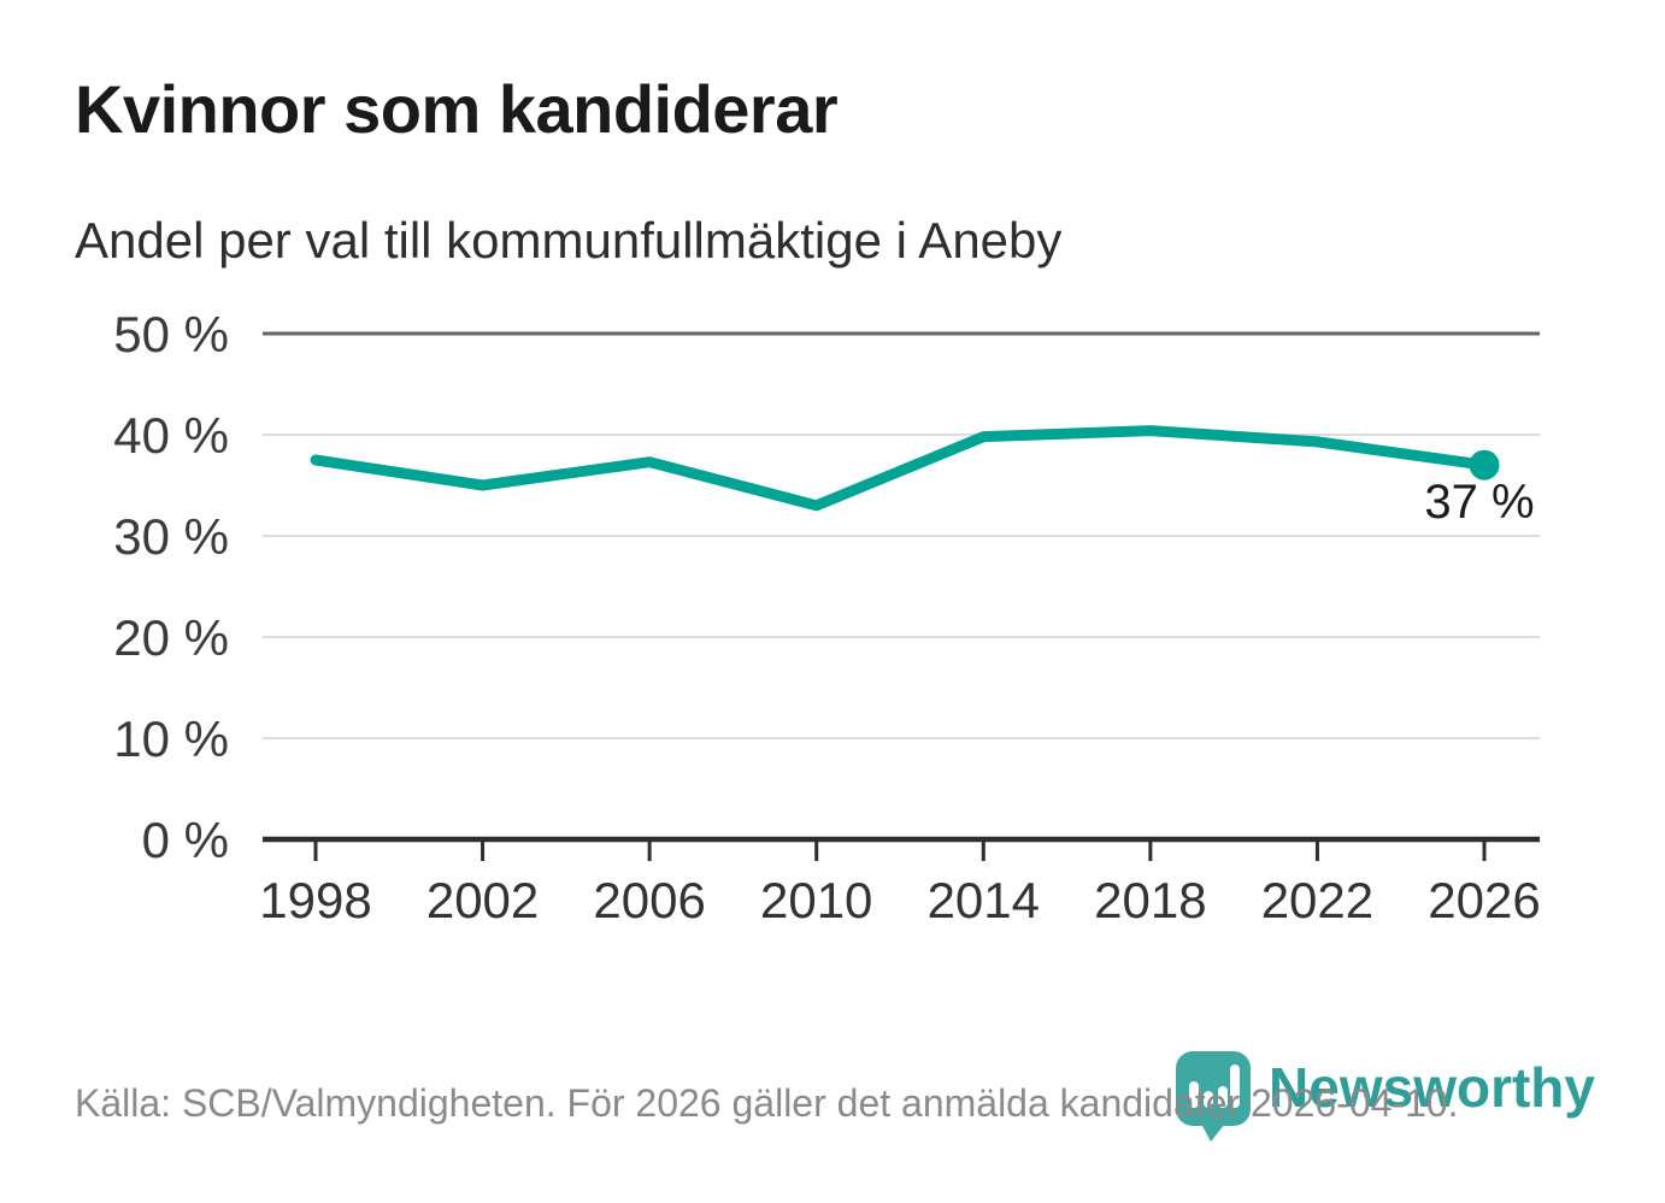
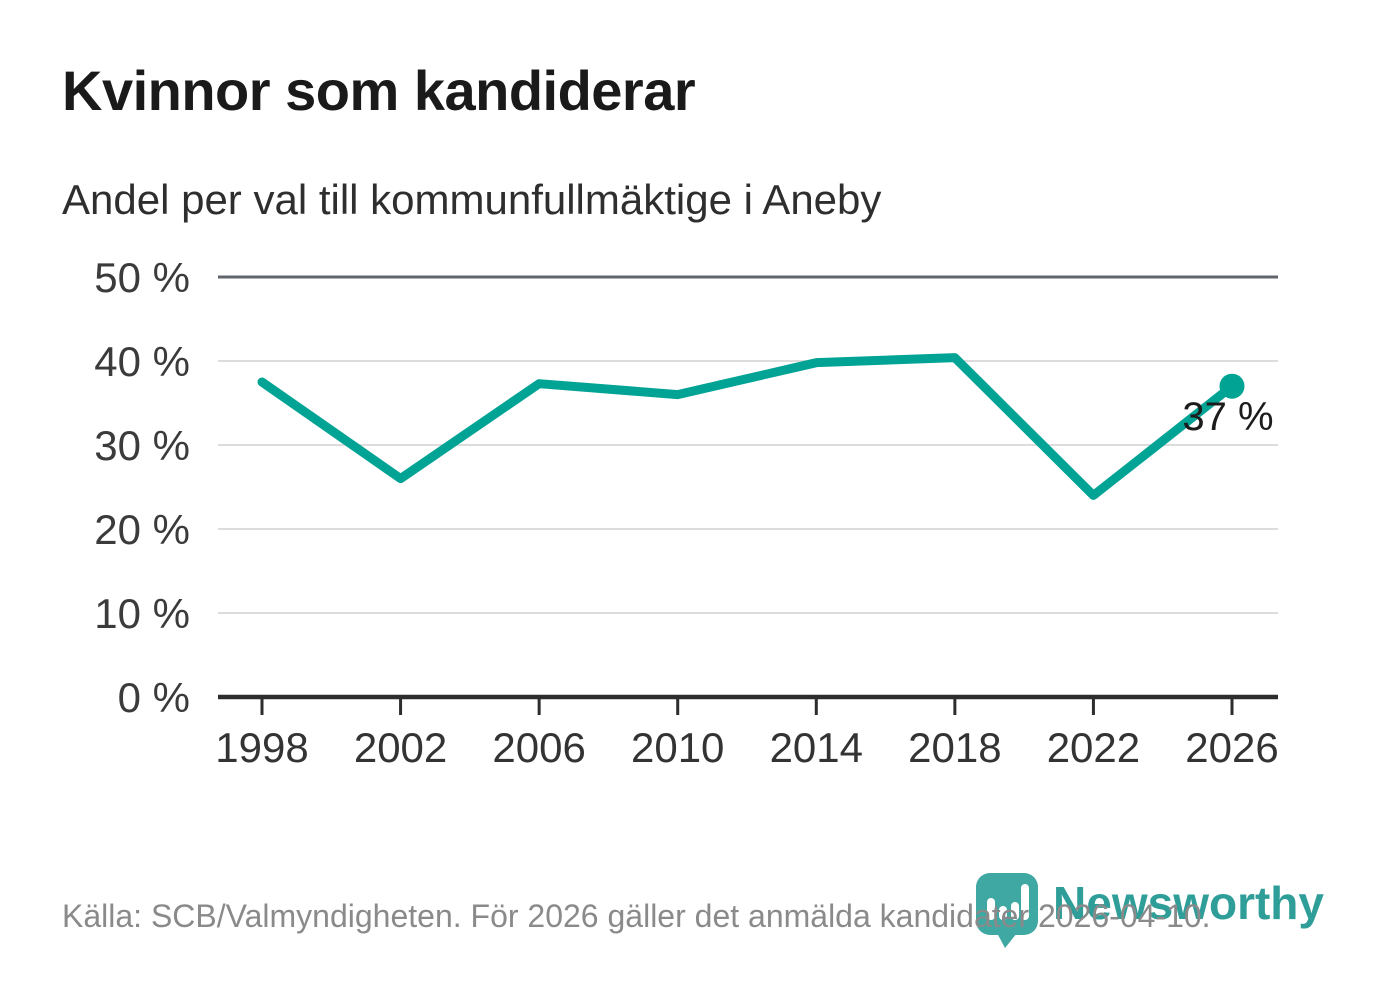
2002: 35% -> 26%
2010: 33% -> 36%
2022: 39% -> 24%
